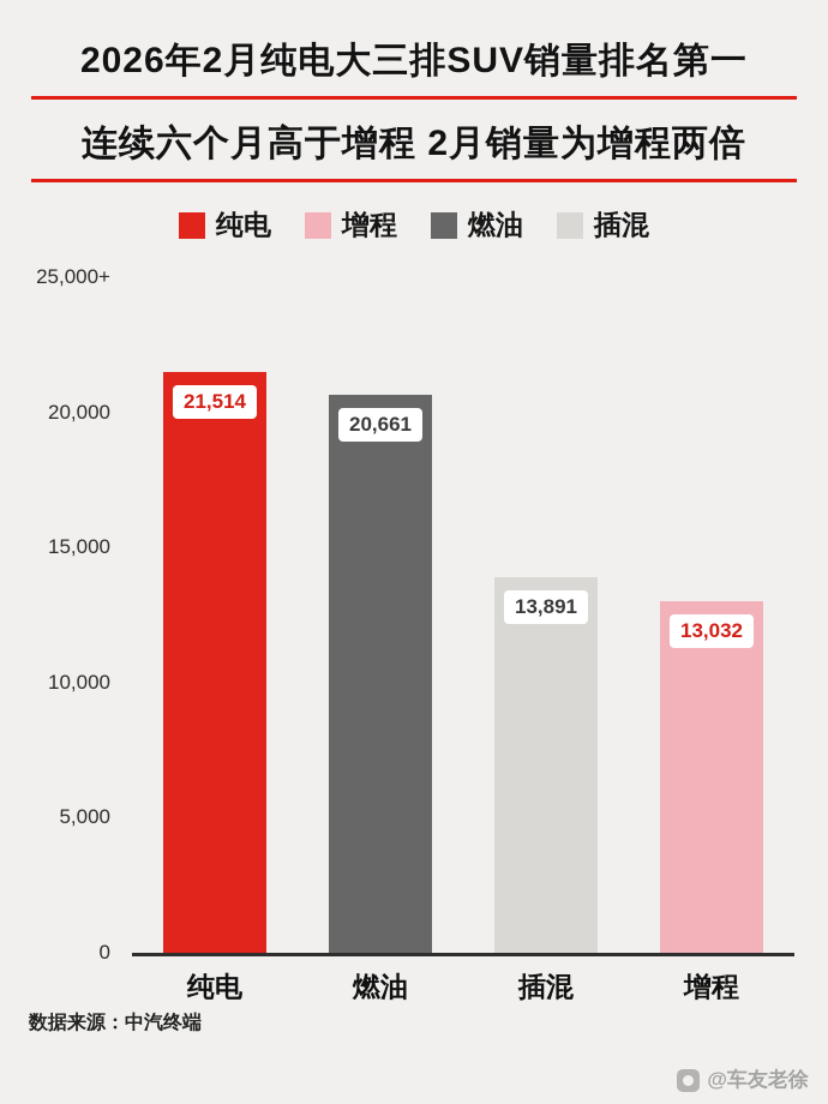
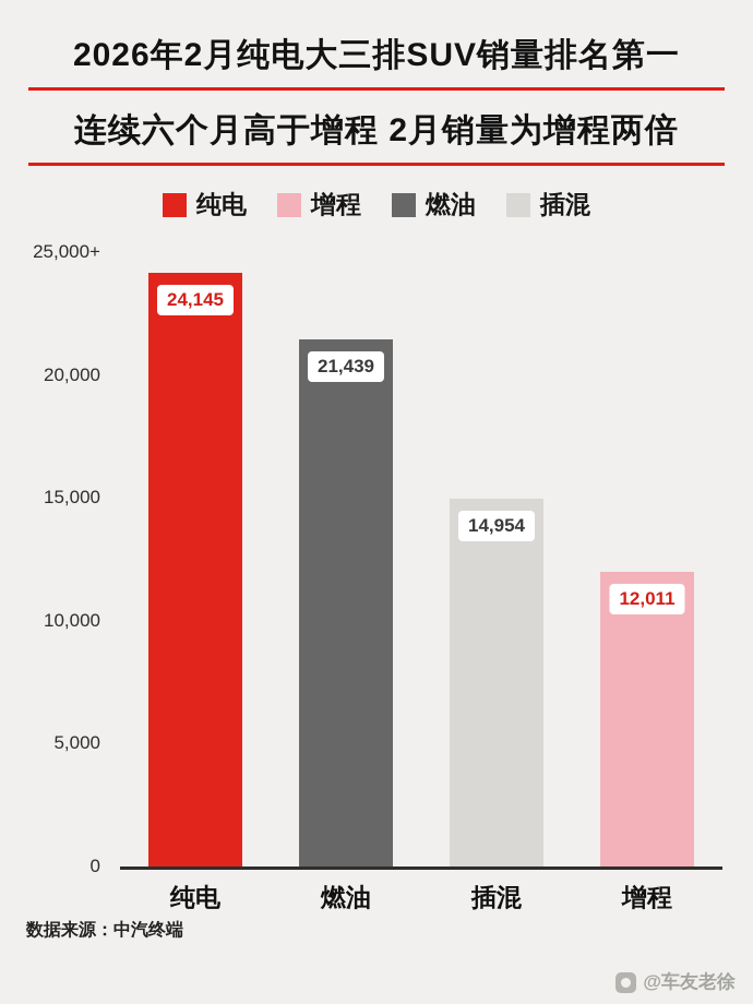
纯电: 21,514 -> 24,145
燃油: 20,661 -> 21,439
插混: 13,891 -> 14,954
增程: 13,032 -> 12,011
